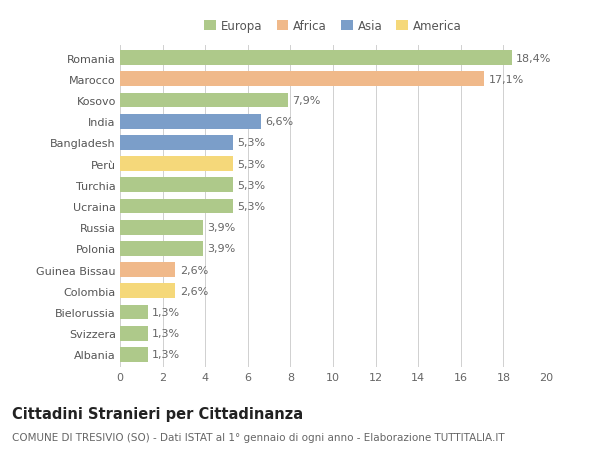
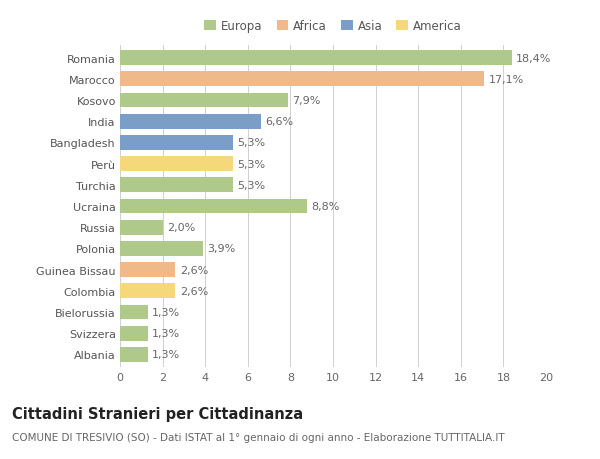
Ucraina: 5,3% -> 8,8%
Russia: 3,9% -> 2,0%
